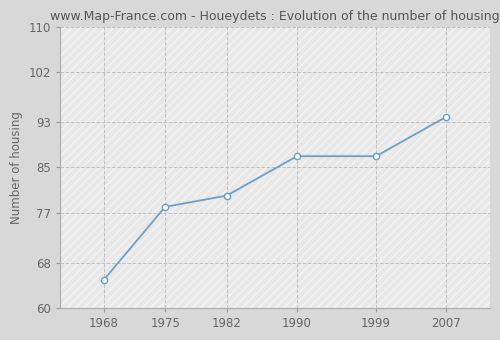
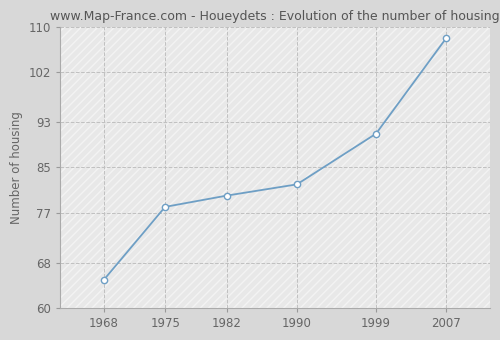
1990: 87 -> 82
1999: 87 -> 91
2007: 94 -> 108
